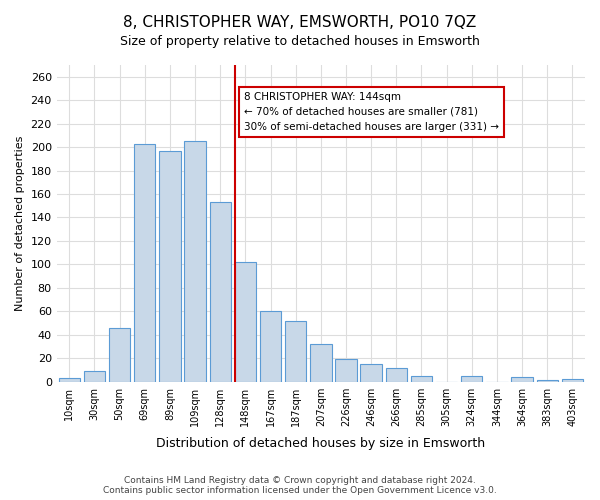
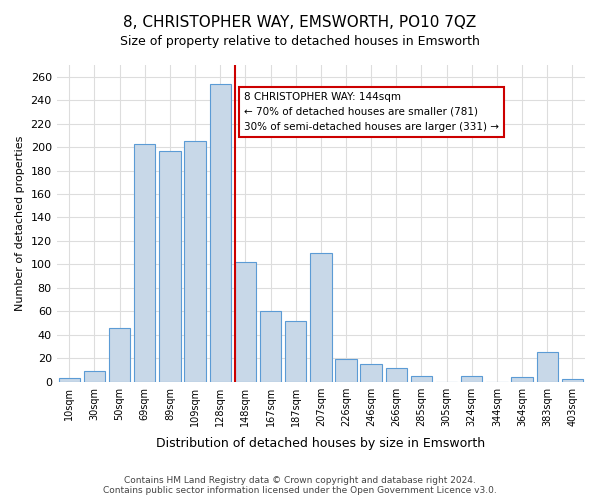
128sqm: 153 -> 254
207sqm: 32 -> 110
383sqm: 1 -> 25
